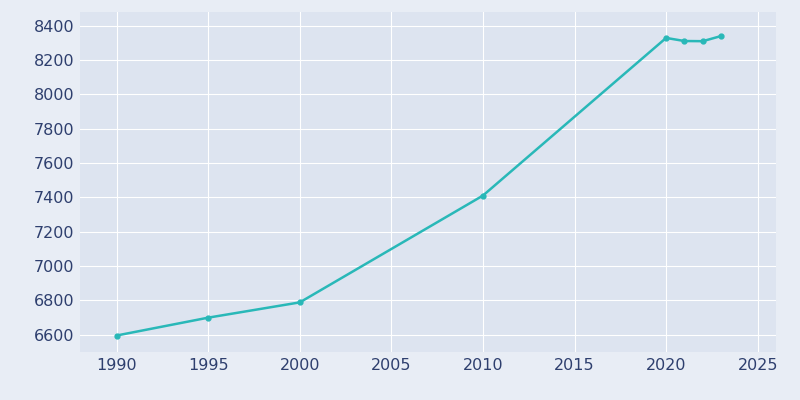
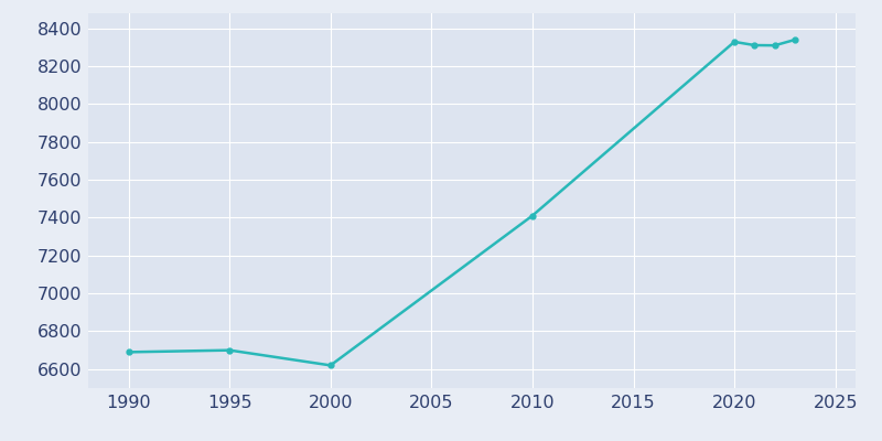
1990: 6600 -> 6690
2000: 6790 -> 6620
